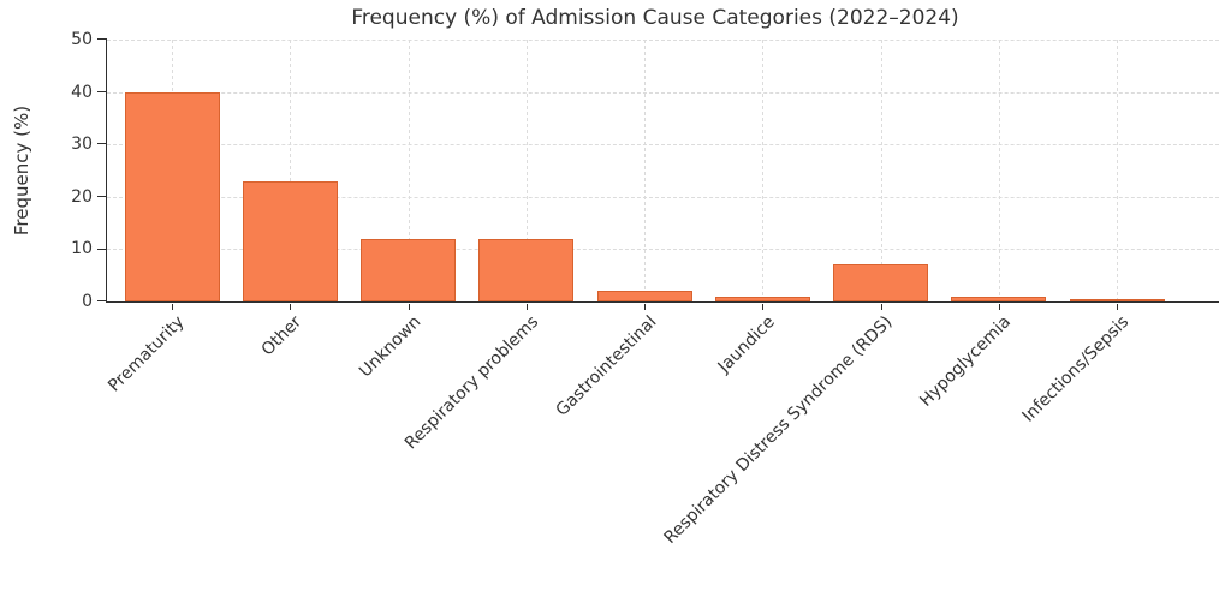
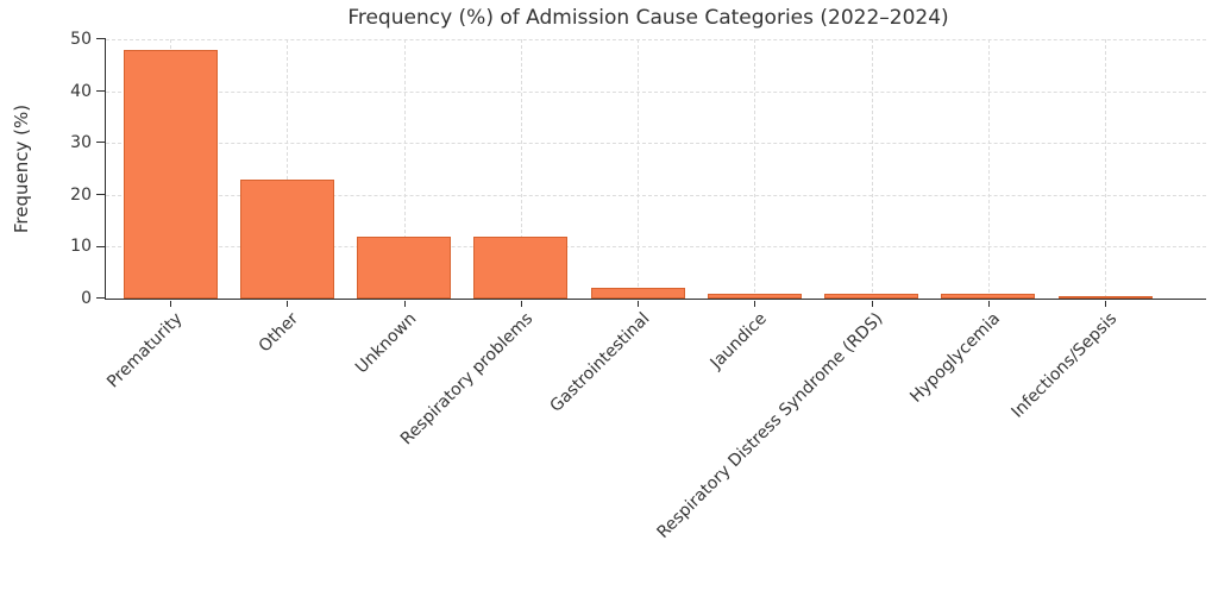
Prematurity: 40 -> 48
Respiratory Distress Syndrome (RDS): 7 -> 1
